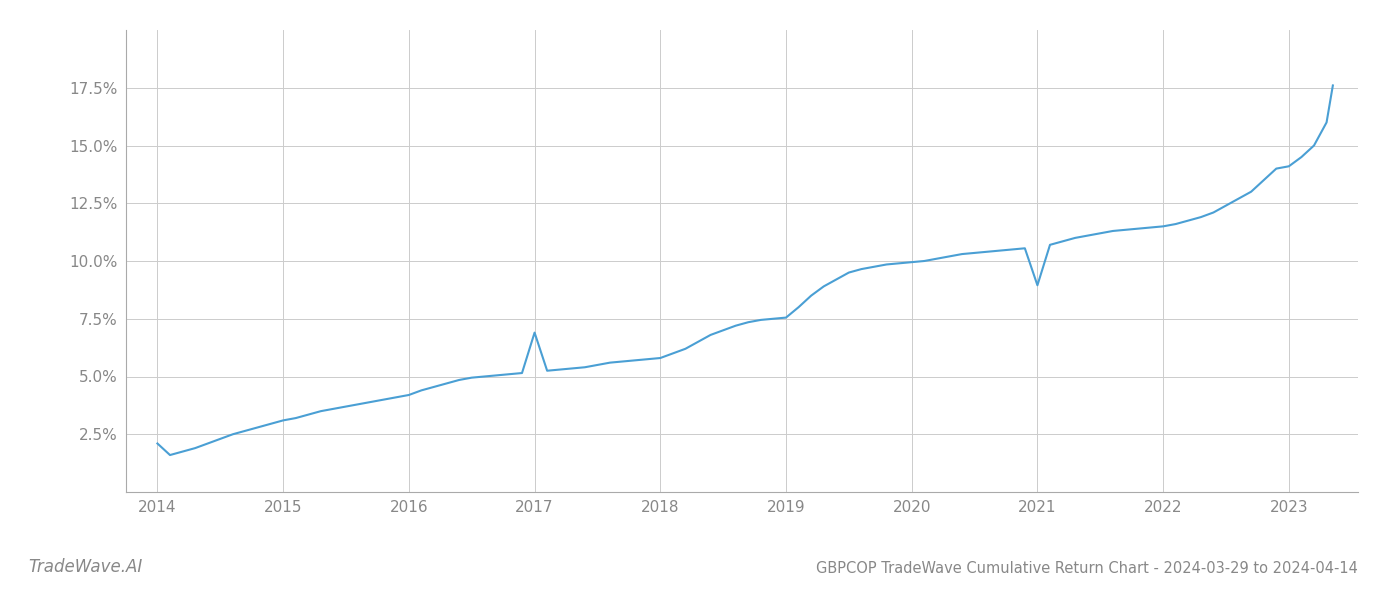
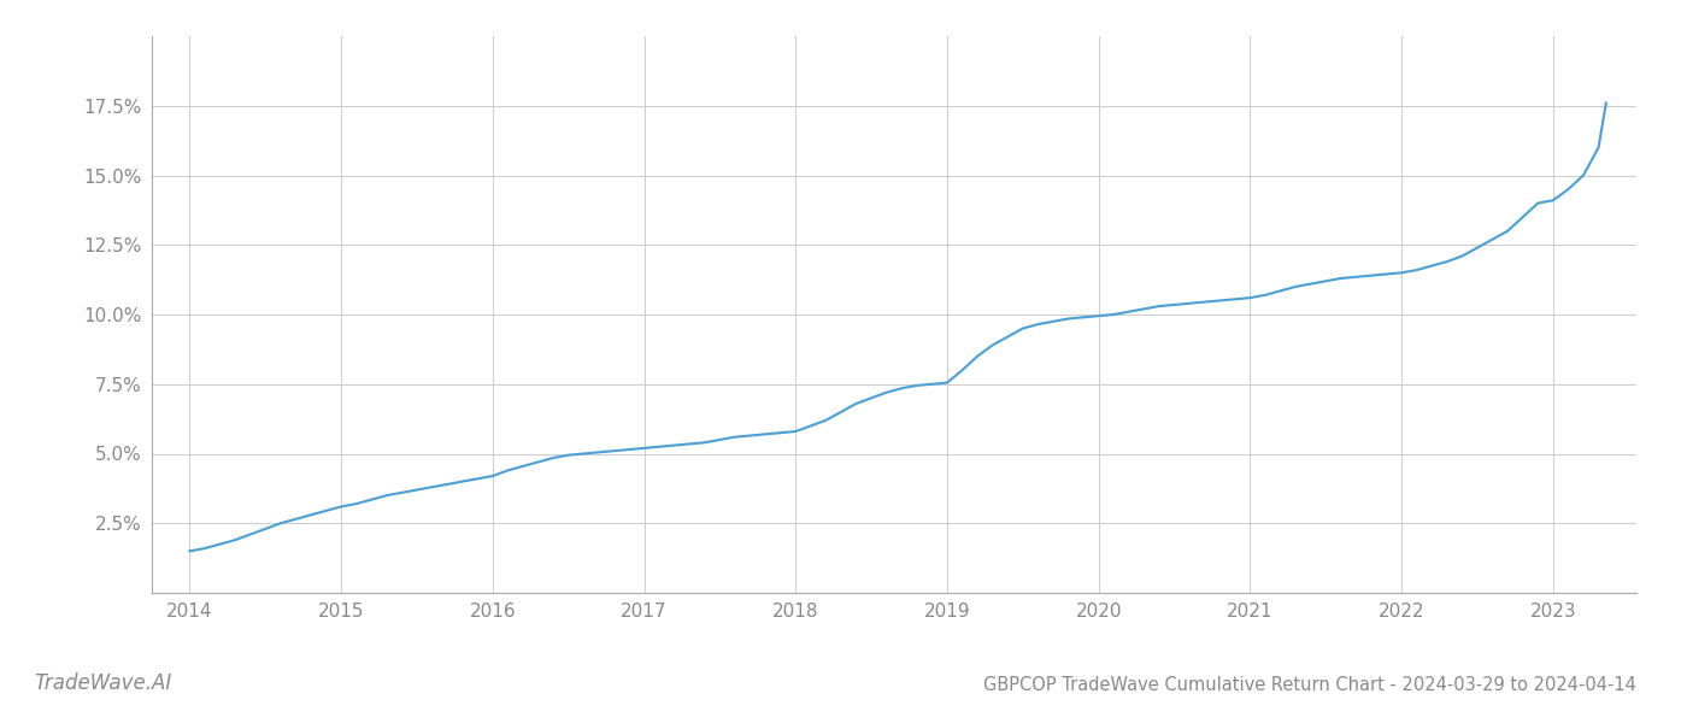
2014: 2.10% -> 1.50%
2017: 6.90% -> 5.20%
2021: 8.95% -> 10.60%
